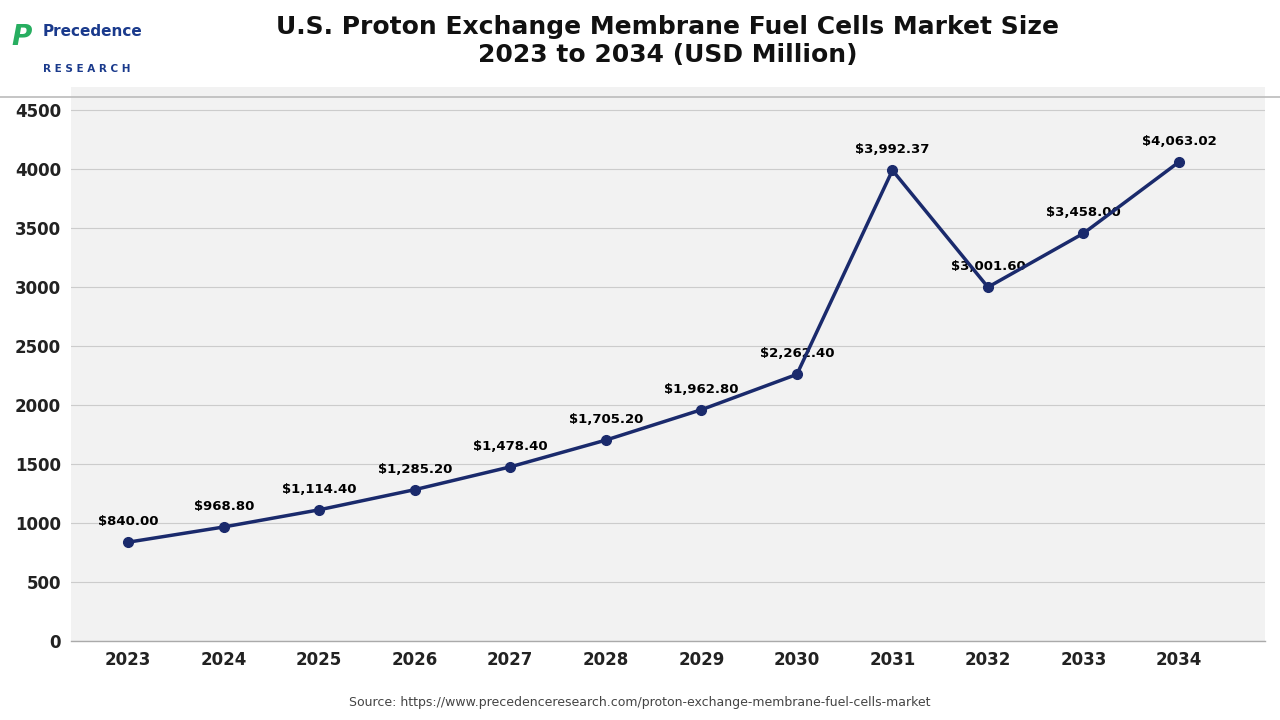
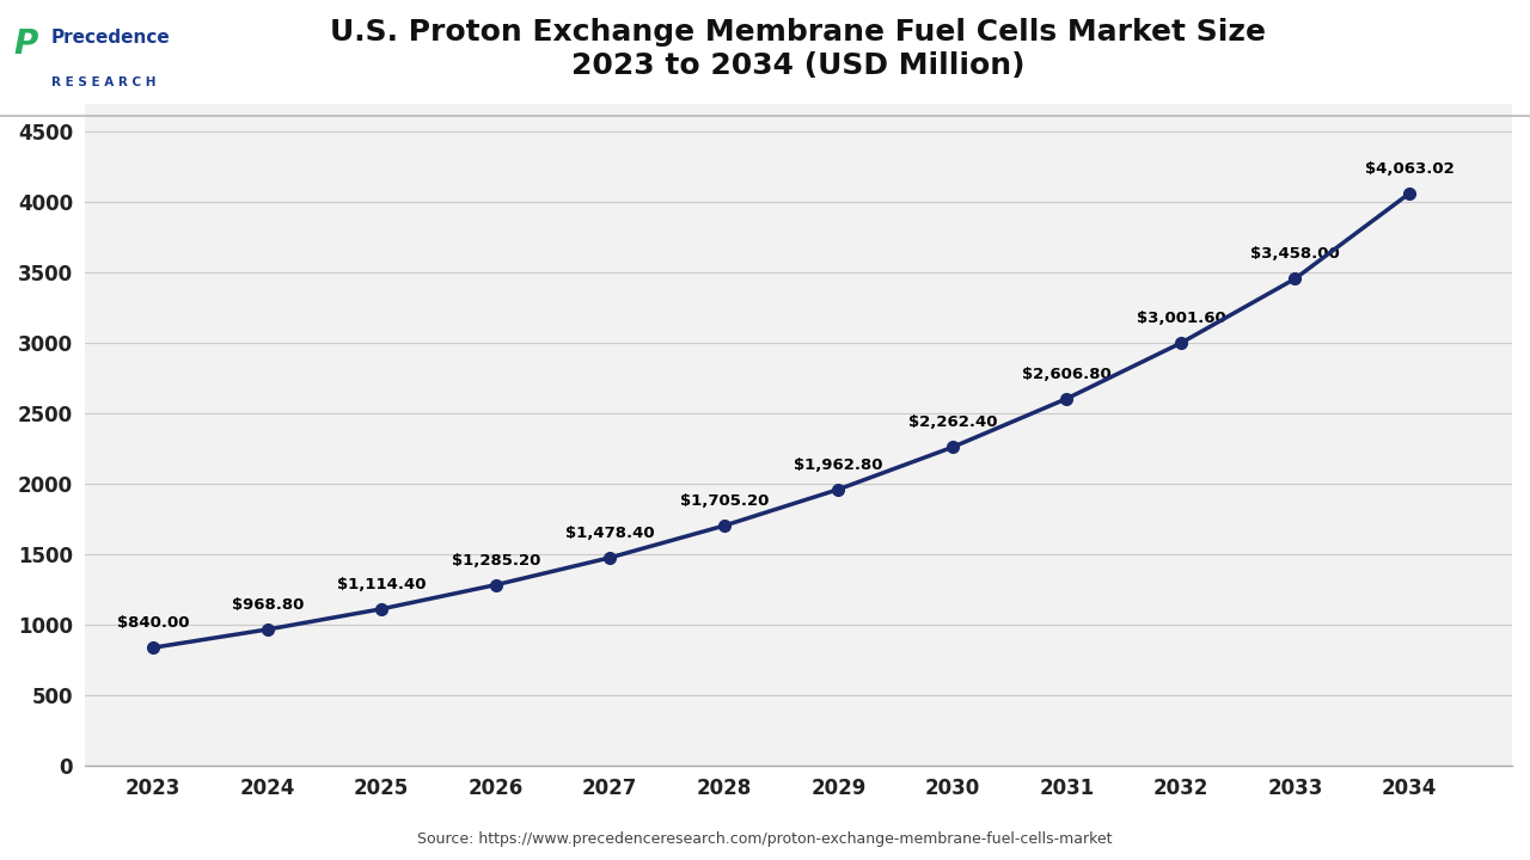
2031: $3,992.37 -> $2,606.80
